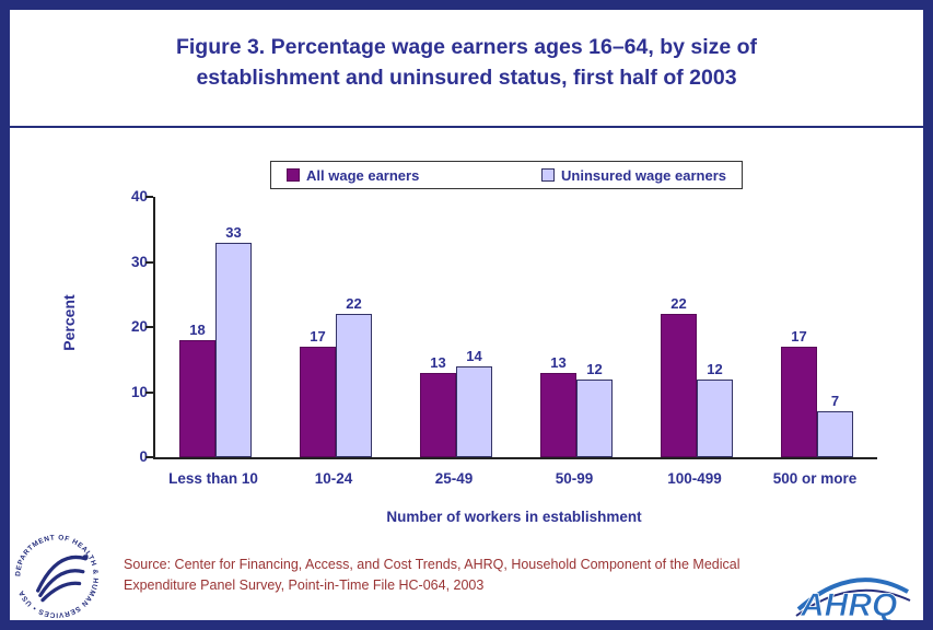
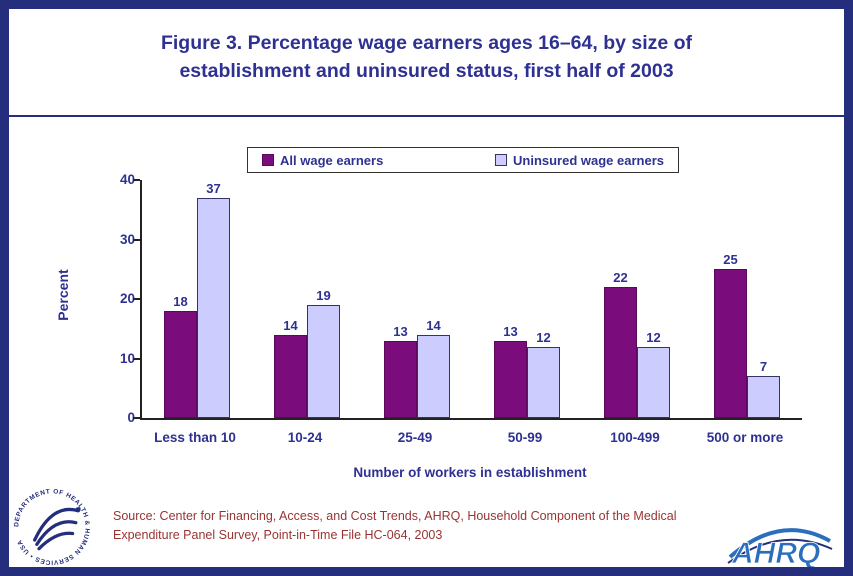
Uninsured wage earners/Less than 10: 33 -> 37
All wage earners/10-24: 17 -> 14
Uninsured wage earners/10-24: 22 -> 19
All wage earners/500 or more: 17 -> 25
